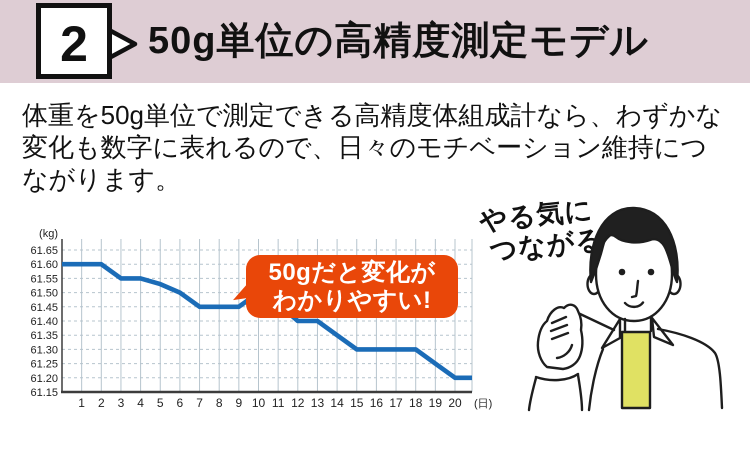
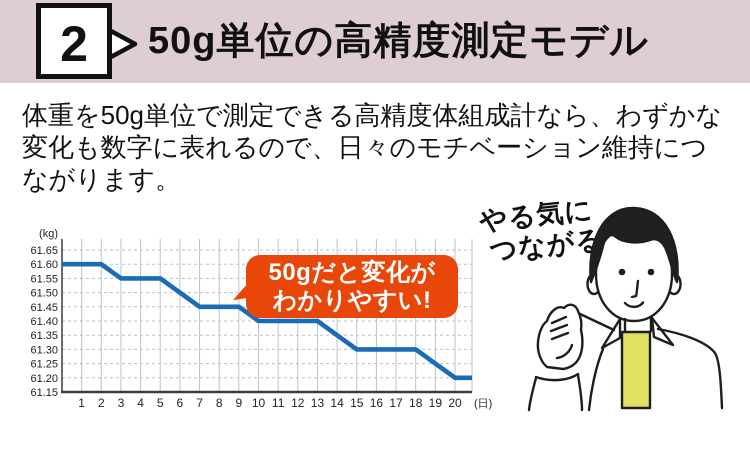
5: 61.53 -> 61.55
10: 61.50 -> 61.40
11: 61.46 -> 61.40
